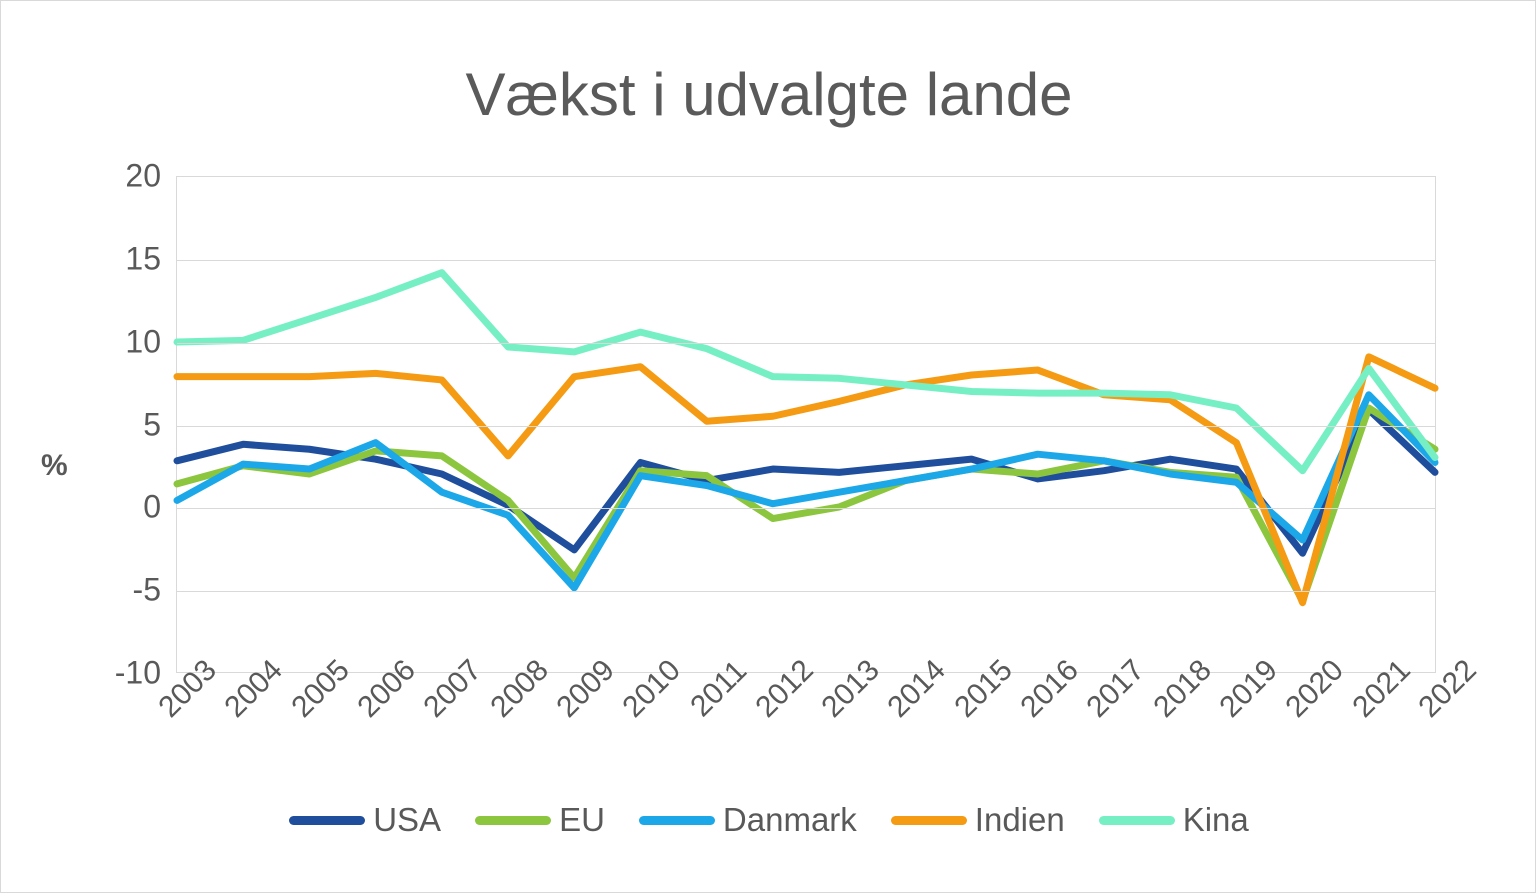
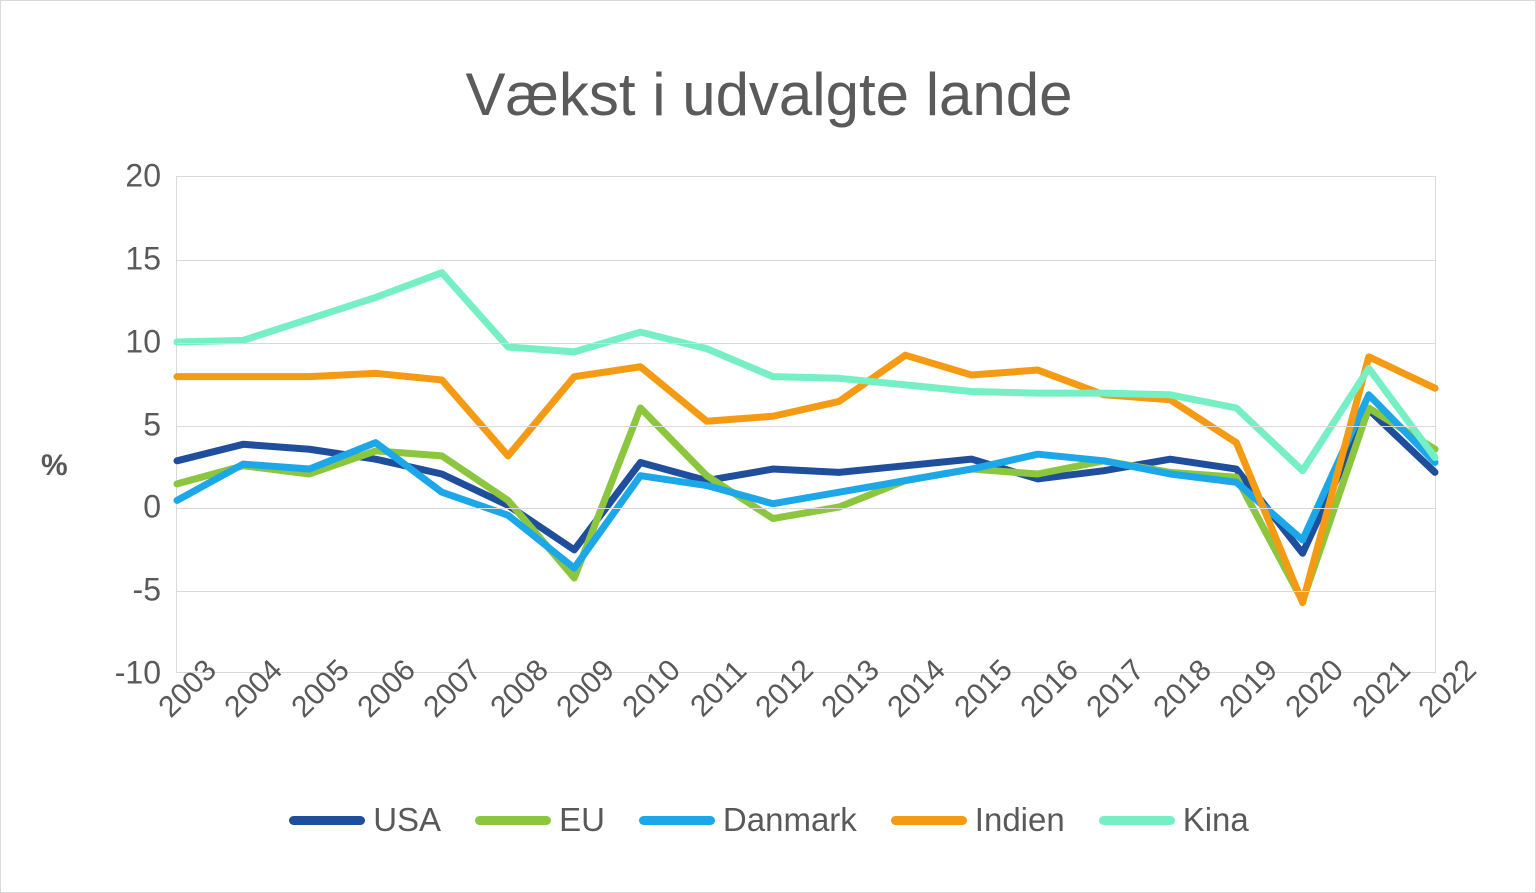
Danmark/2009: -4.9 -> -3.7
EU/2010: 2.2 -> 6.0
Indien/2014: 7.4 -> 9.2
